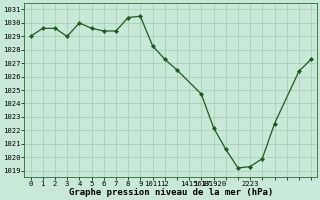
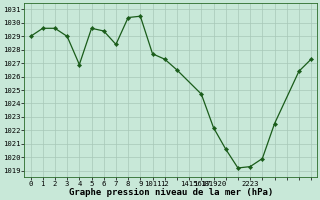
4: 1030.0 -> 1026.9
7: 1029.4 -> 1028.4
1011: 1028.3 -> 1027.7
